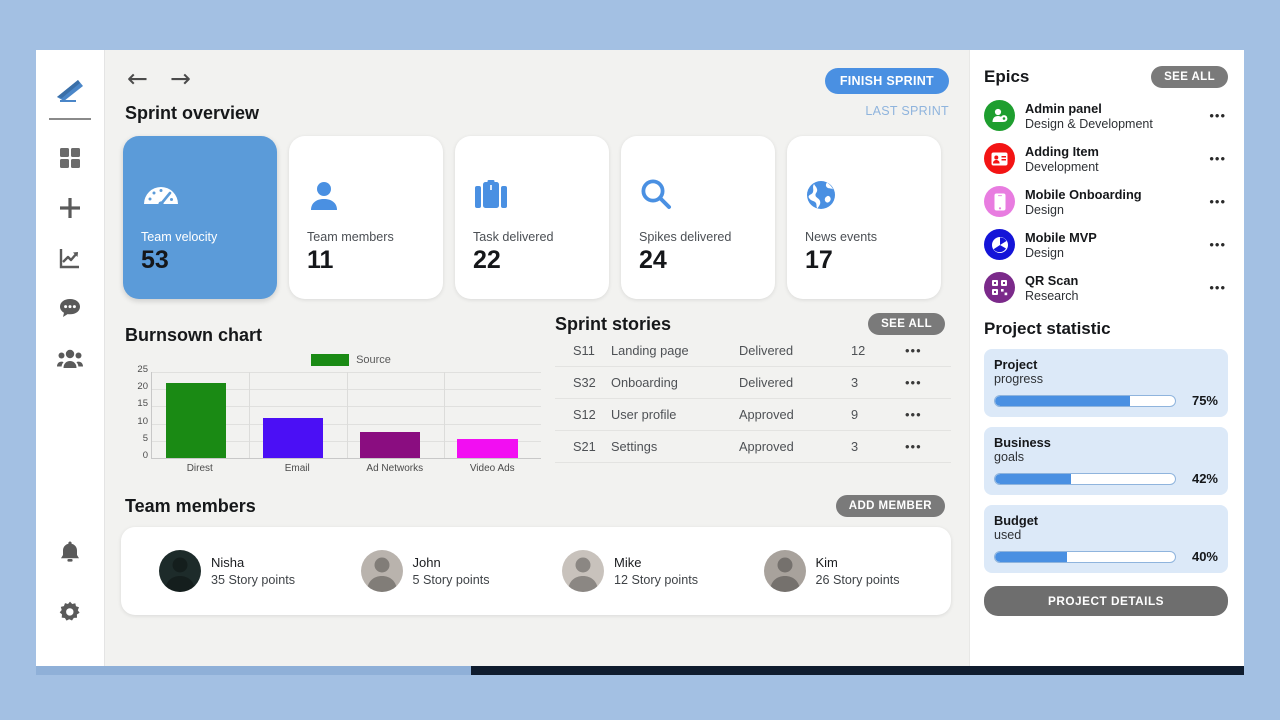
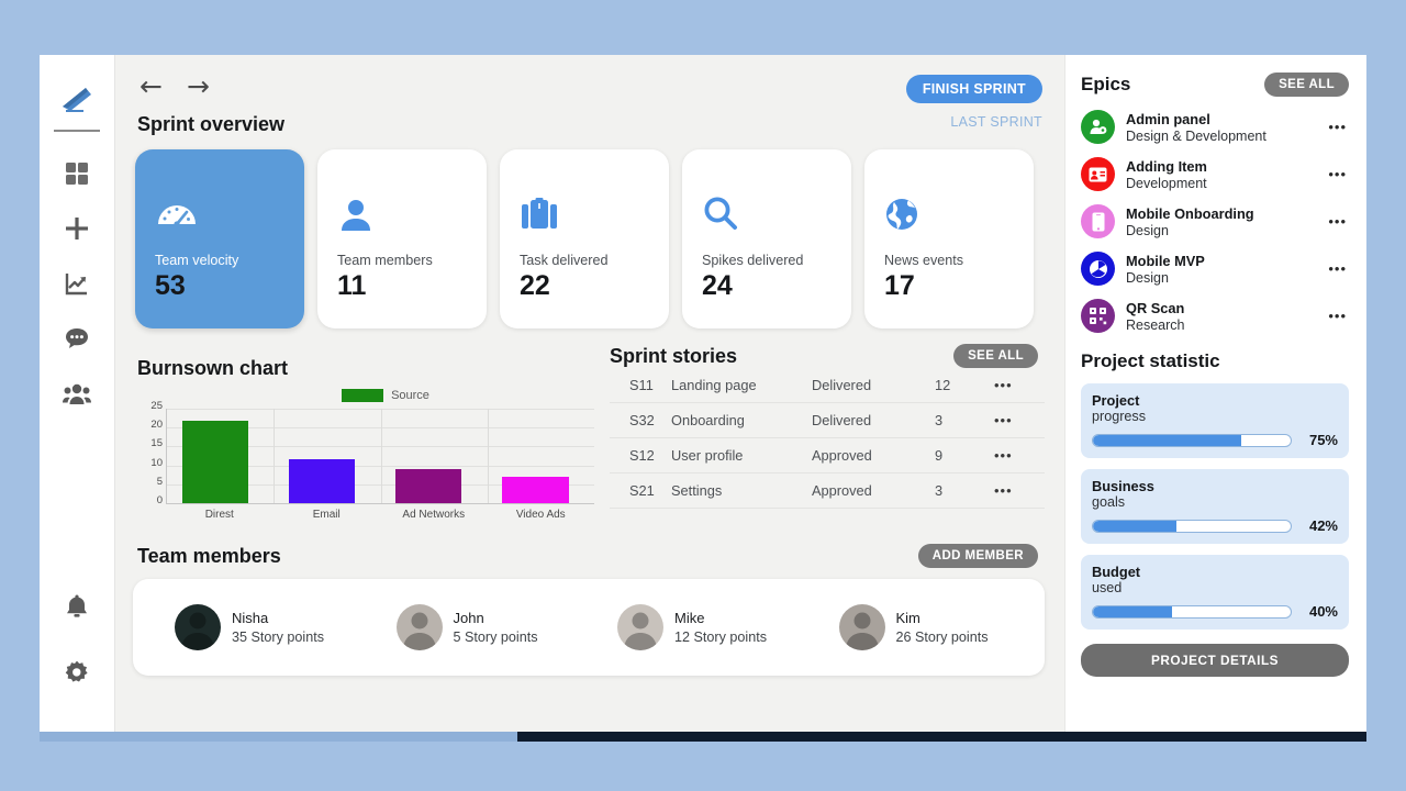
Ad Networks: 8 -> 9
Video Ads: 6 -> 7
